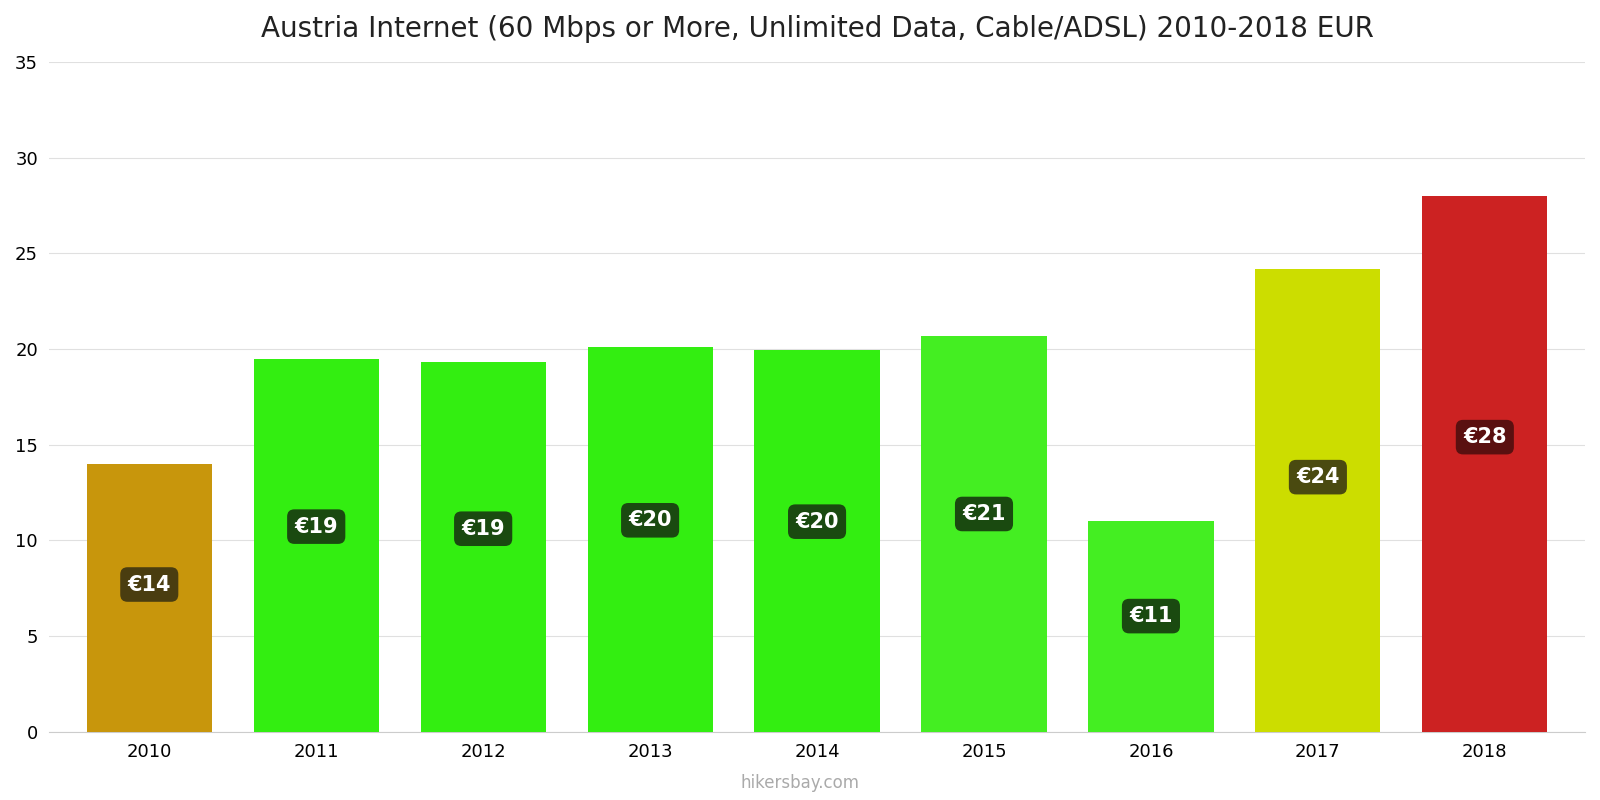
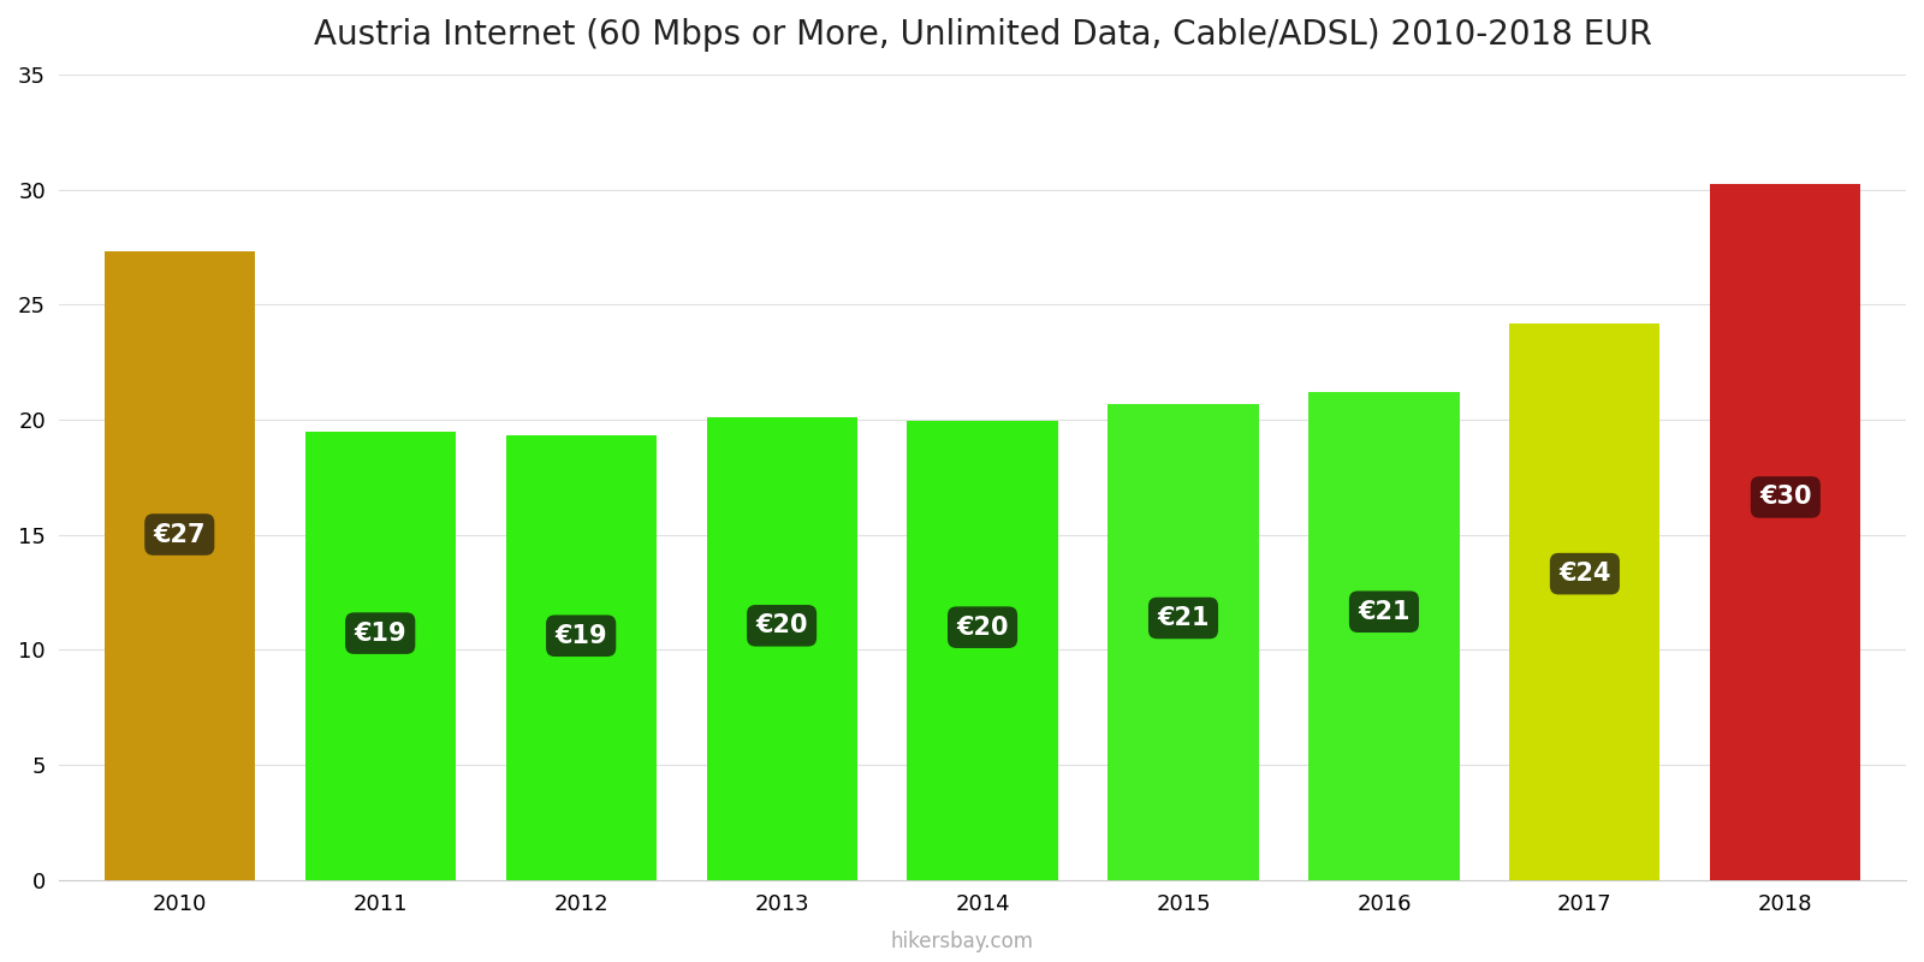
2010: €14 -> €27
2016: €11 -> €21
2018: €28 -> €30
